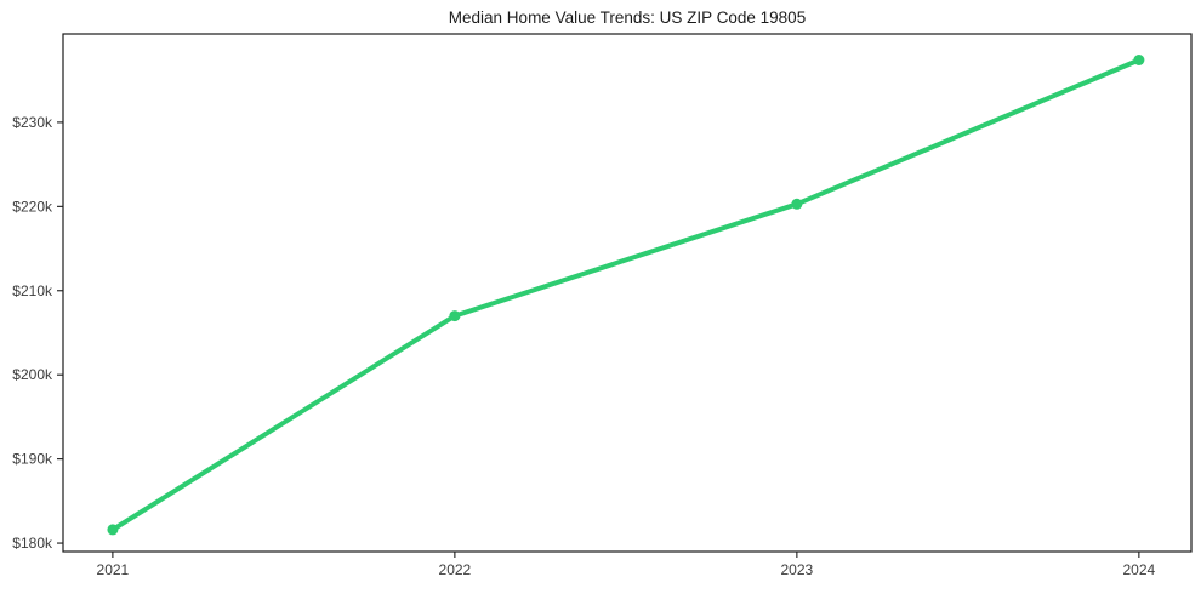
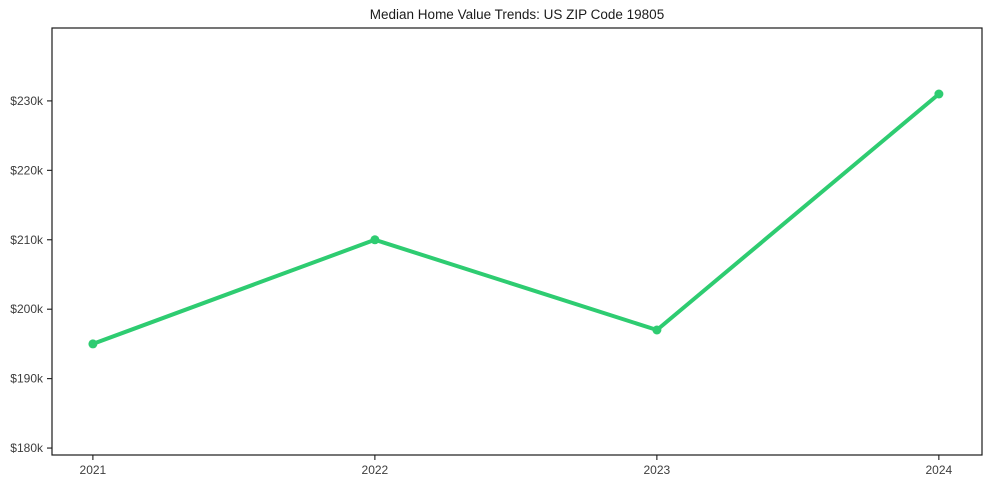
2021: $182k -> $195k
2022: $207k -> $210k
2023: $220k -> $197k
2024: $237k -> $231k
